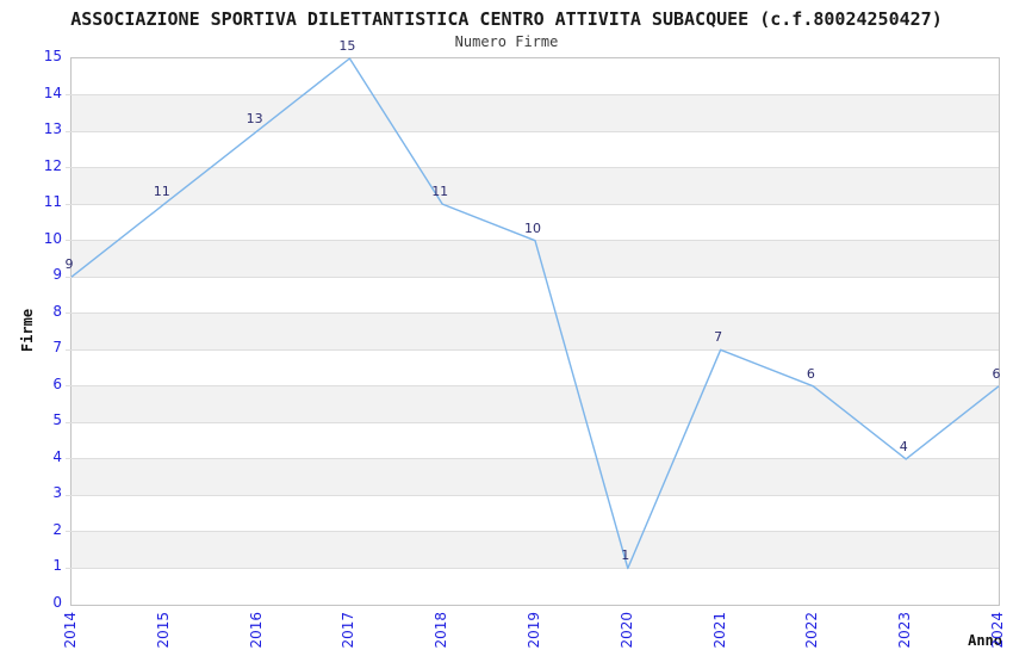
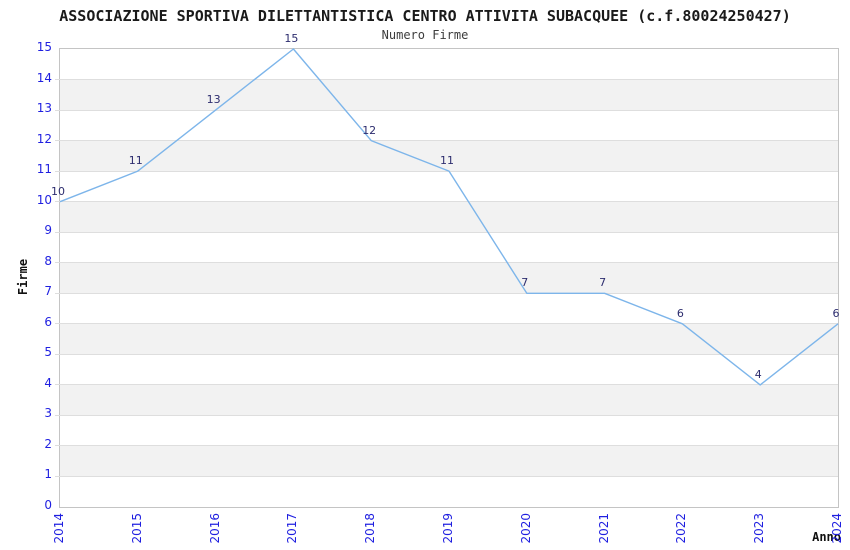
2014: 9 -> 10
2018: 11 -> 12
2019: 10 -> 11
2020: 1 -> 7
